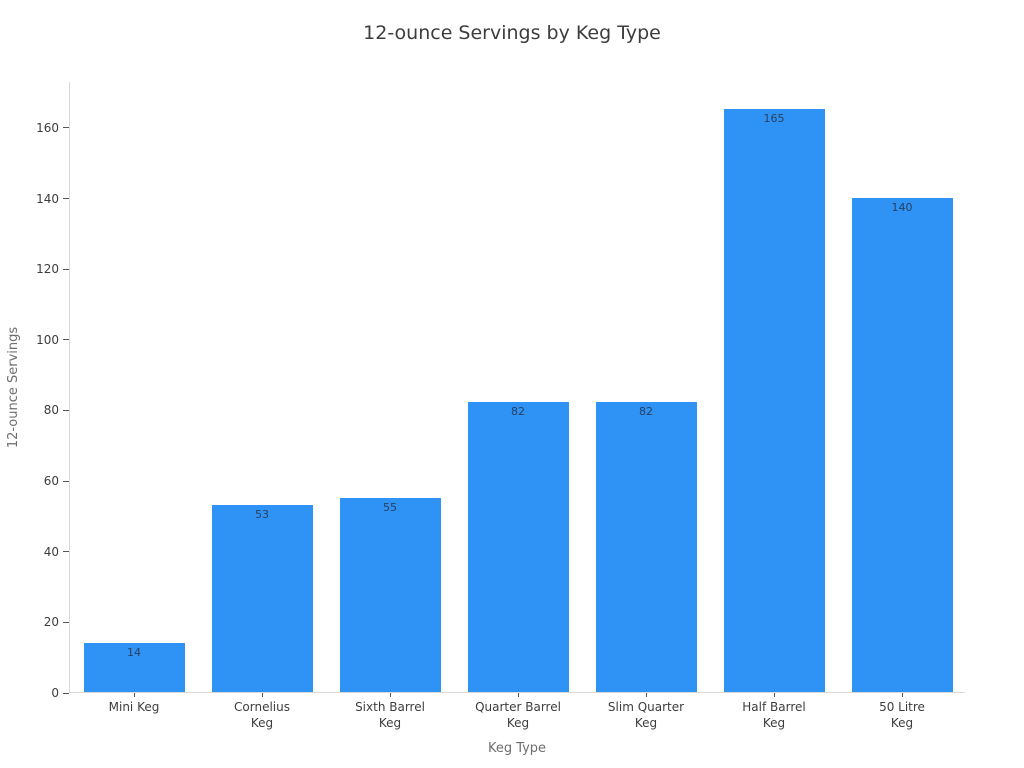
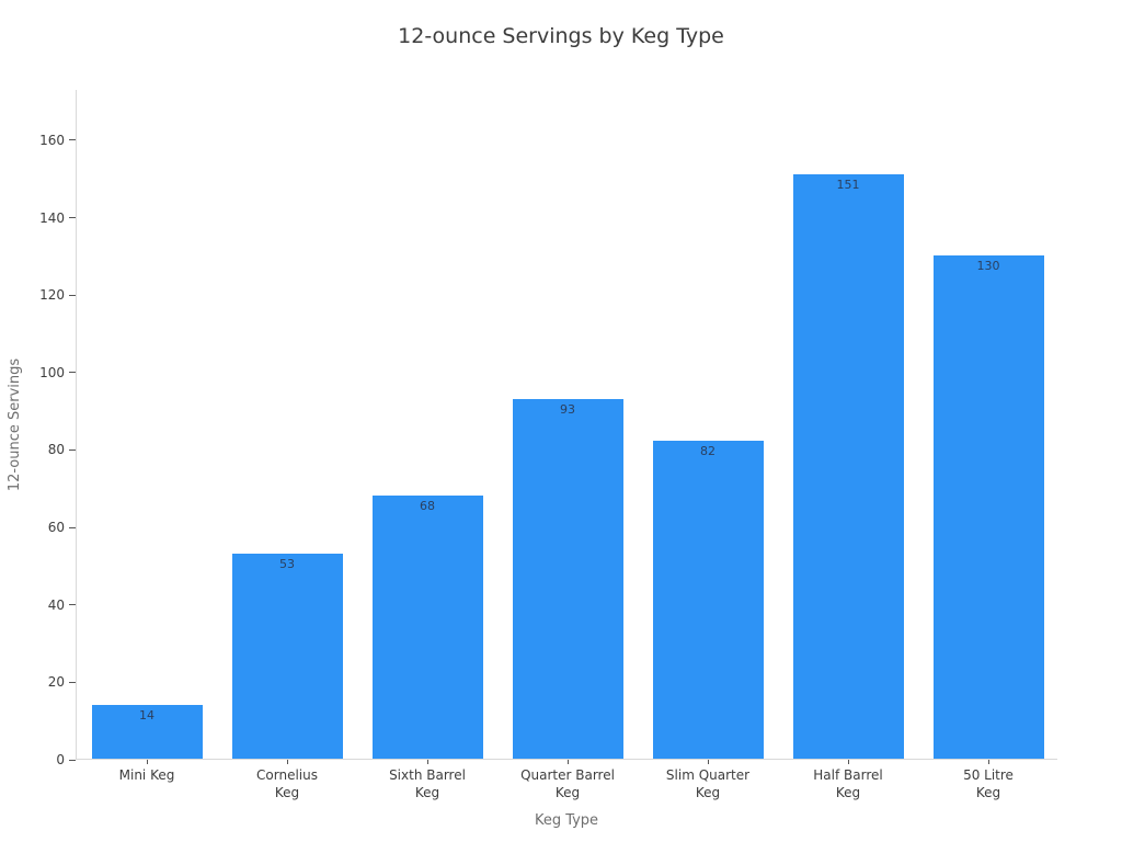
Sixth Barrel Keg: 55 -> 68
Quarter Barrel Keg: 82 -> 93
Half Barrel Keg: 165 -> 151
50 Litre Keg: 140 -> 130
